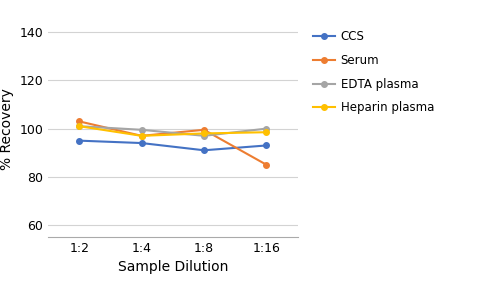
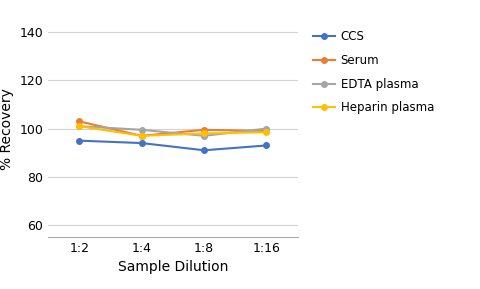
Serum/1:16: 85.0 -> 99.0
